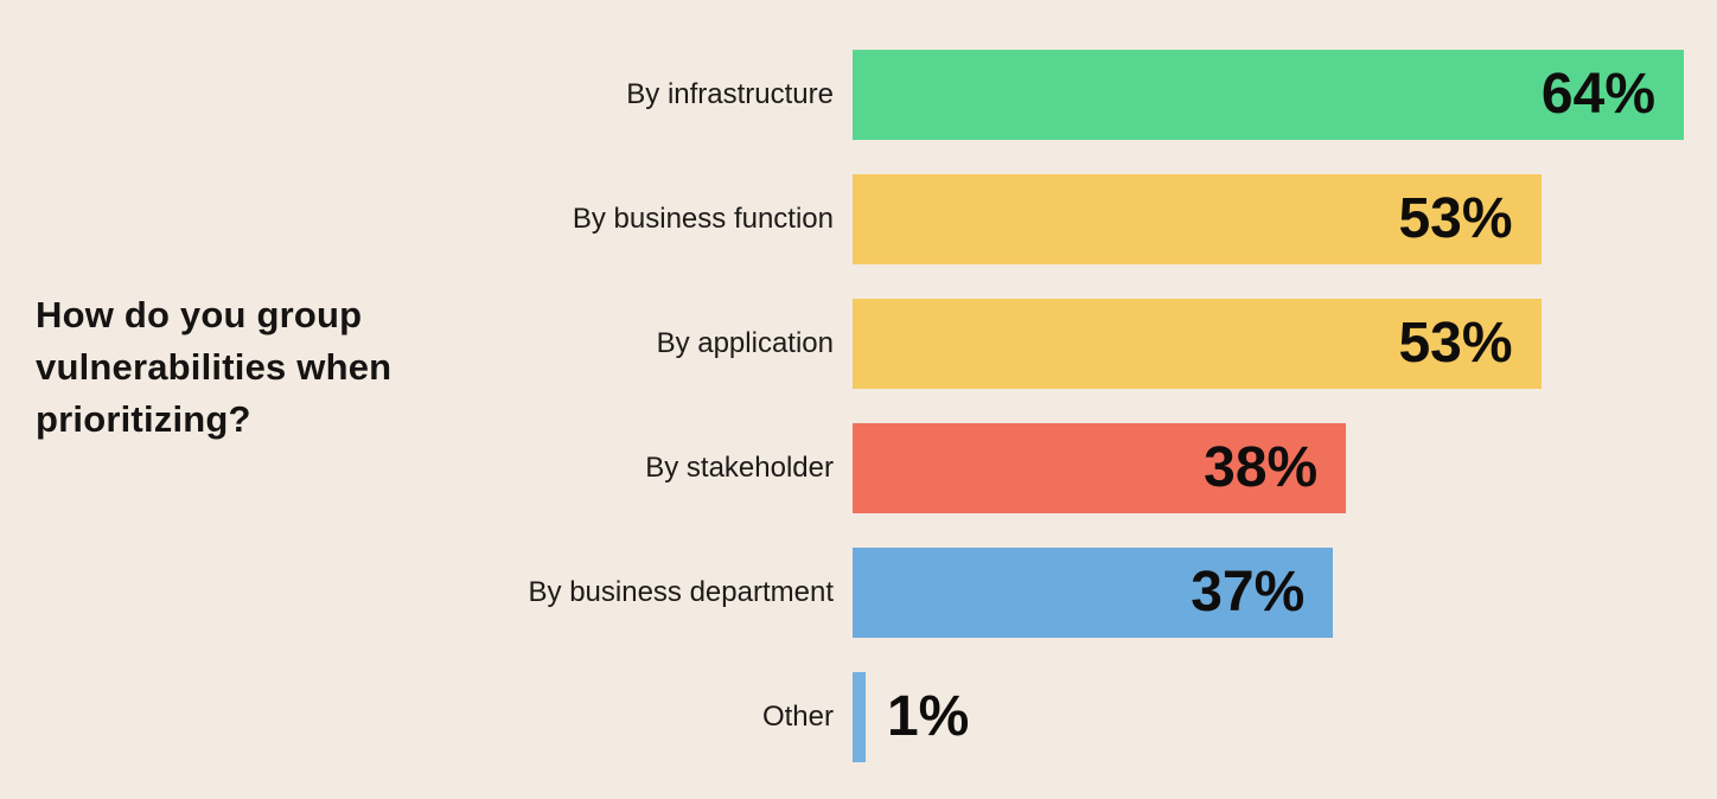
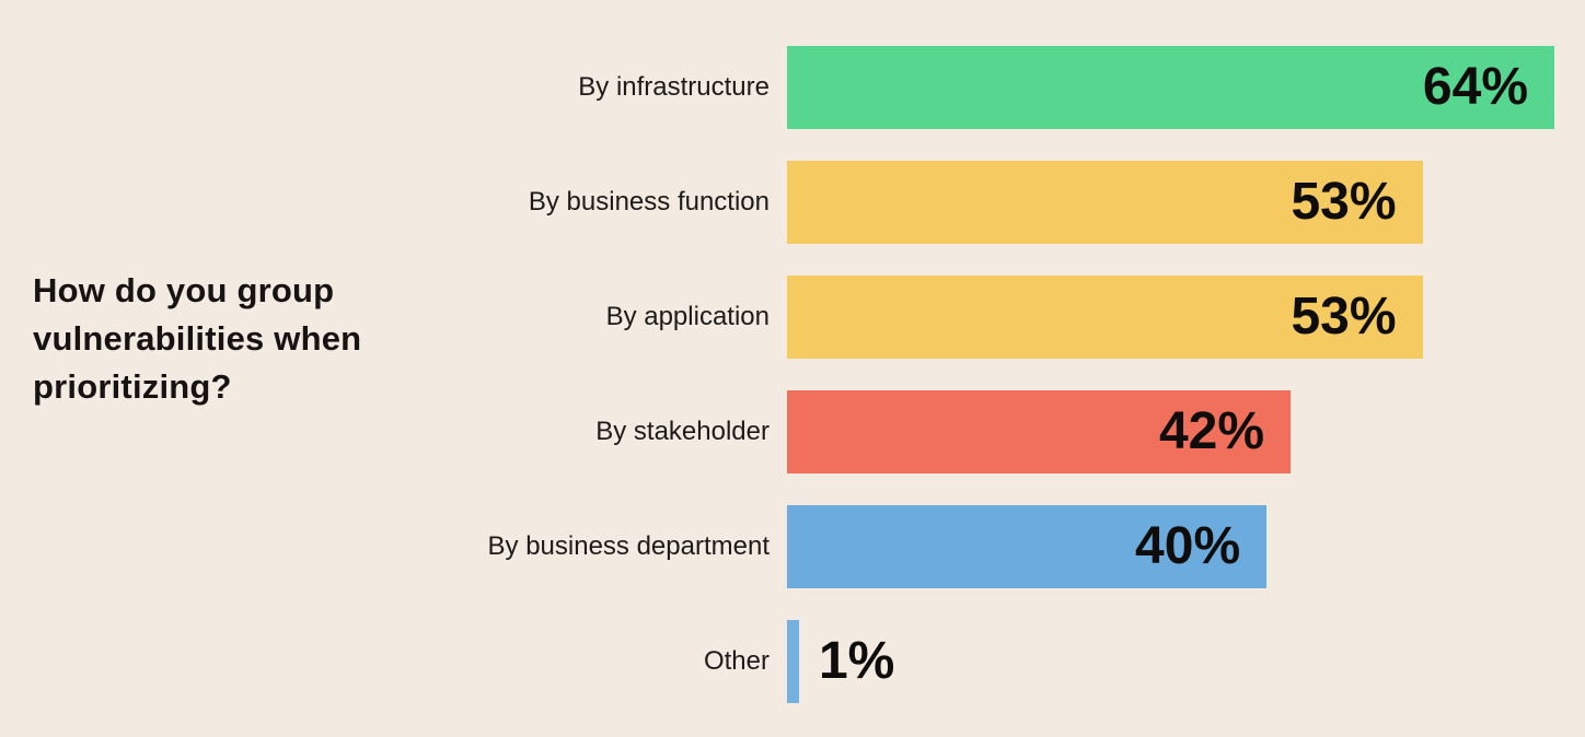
By stakeholder: 38% -> 42%
By business department: 37% -> 40%
